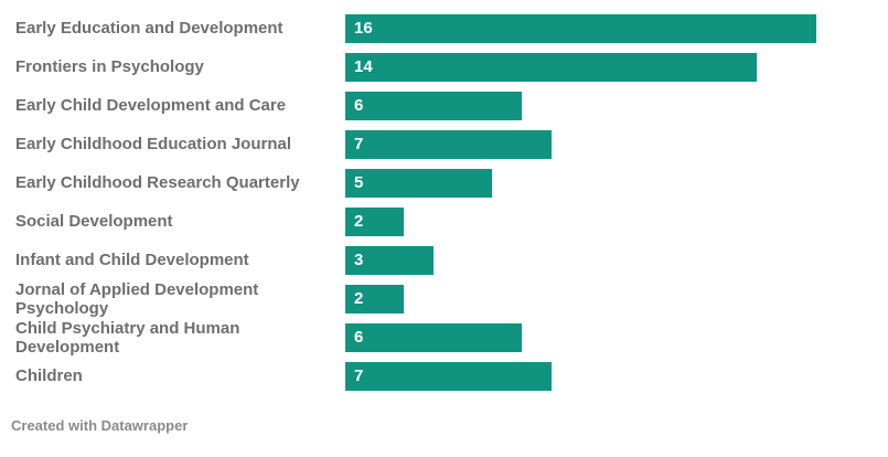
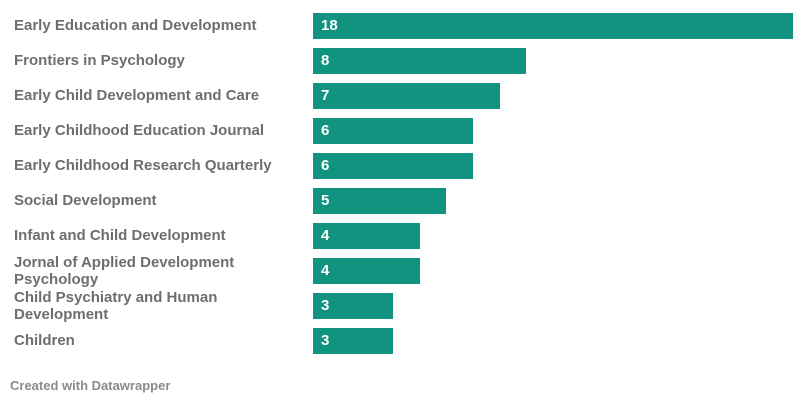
Early Education and Development: 16 -> 18
Frontiers in Psychology: 14 -> 8
Early Child Development and Care: 6 -> 7
Early Childhood Education Journal: 7 -> 6
Early Childhood Research Quarterly: 5 -> 6
Social Development: 2 -> 5
Infant and Child Development: 3 -> 4
Jornal of Applied Development Psychology: 2 -> 4
Child Psychiatry and Human Development: 6 -> 3
Children: 7 -> 3
